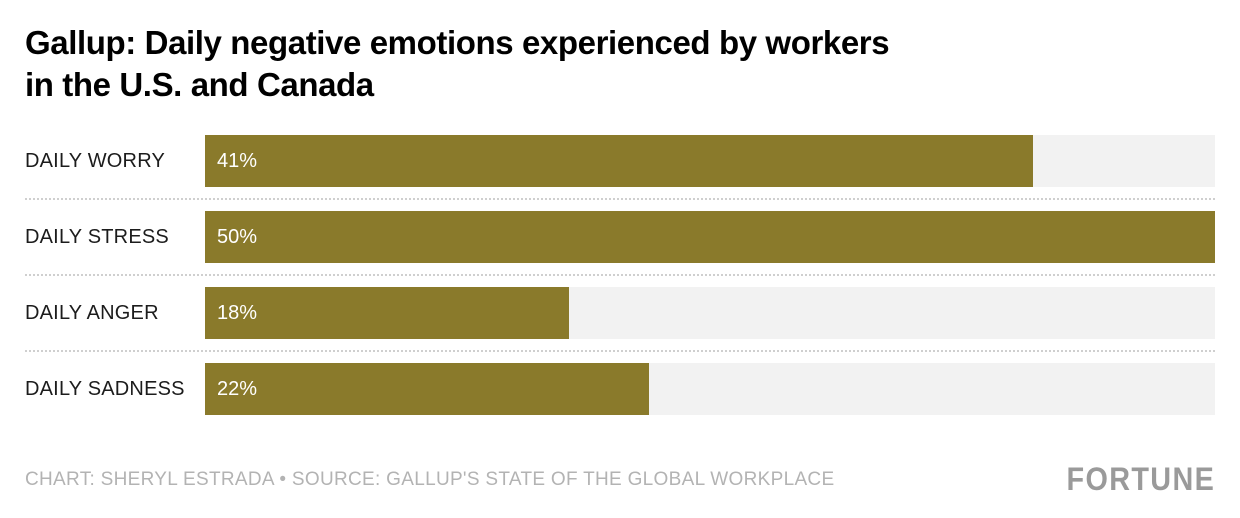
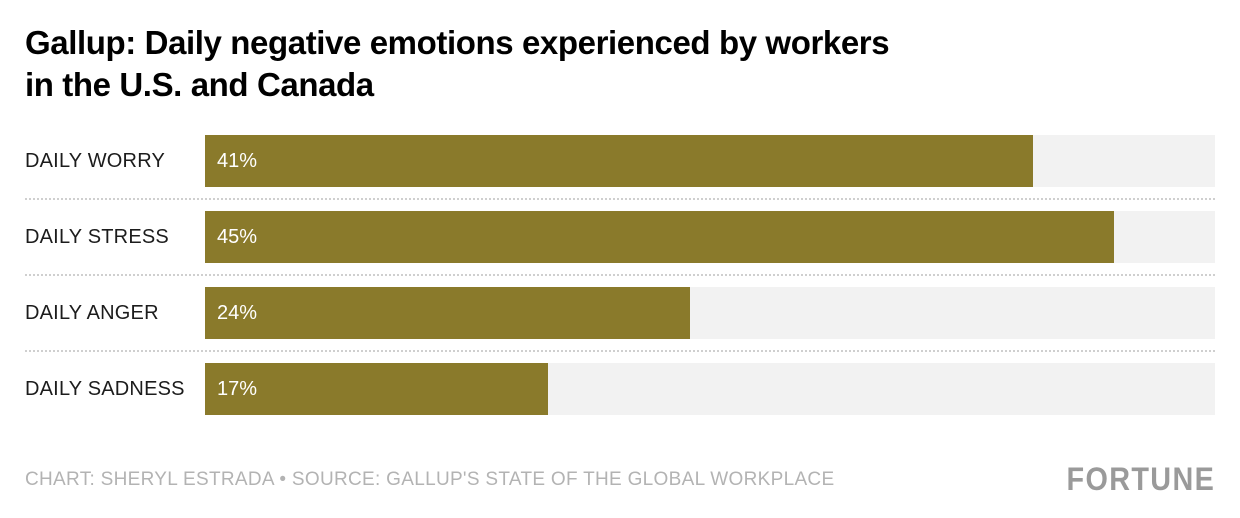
DAILY STRESS: 50% -> 45%
DAILY ANGER: 18% -> 24%
DAILY SADNESS: 22% -> 17%
